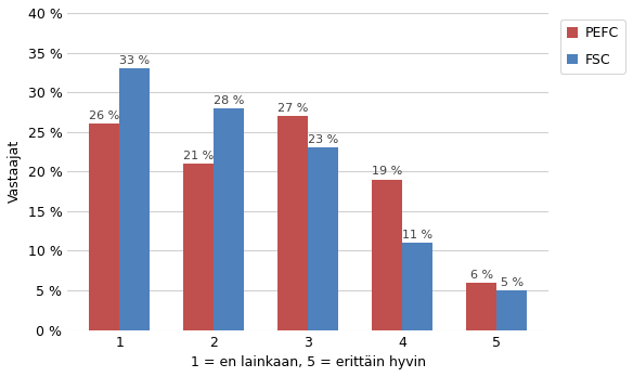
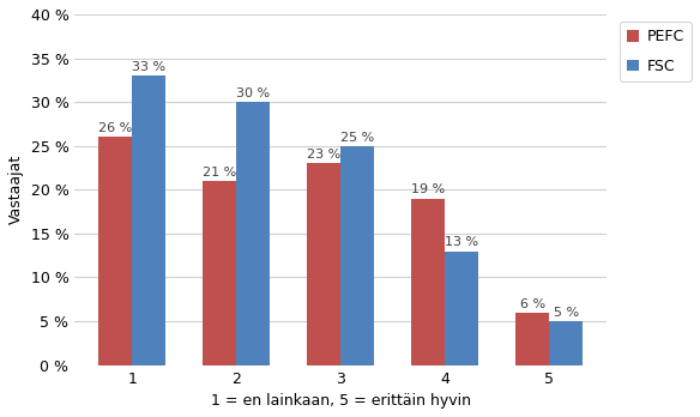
FSC/2: 28 -> 30
PEFC/3: 27 -> 23
FSC/3: 23 -> 25
FSC/4: 11 -> 13
